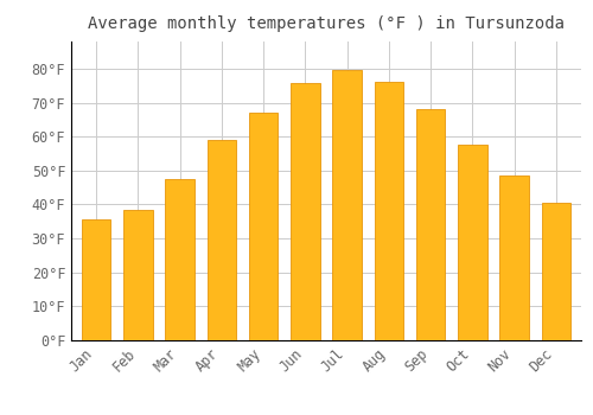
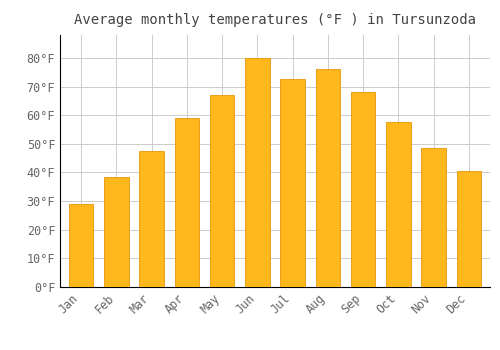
Jan: 35.5°F -> 29.0°F
Jun: 75.8°F -> 80.0°F
Jul: 79.7°F -> 72.5°F
